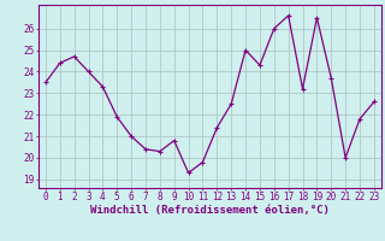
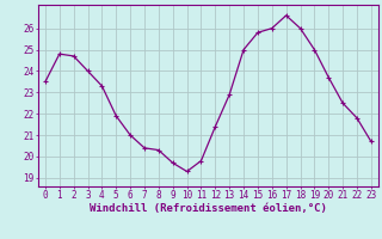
1: 24.4 -> 24.8
9: 20.8 -> 19.7
13: 22.5 -> 22.9
15: 24.3 -> 25.8
18: 23.2 -> 26.0
19: 26.5 -> 25.0
21: 20.0 -> 22.5
23: 22.6 -> 20.7
